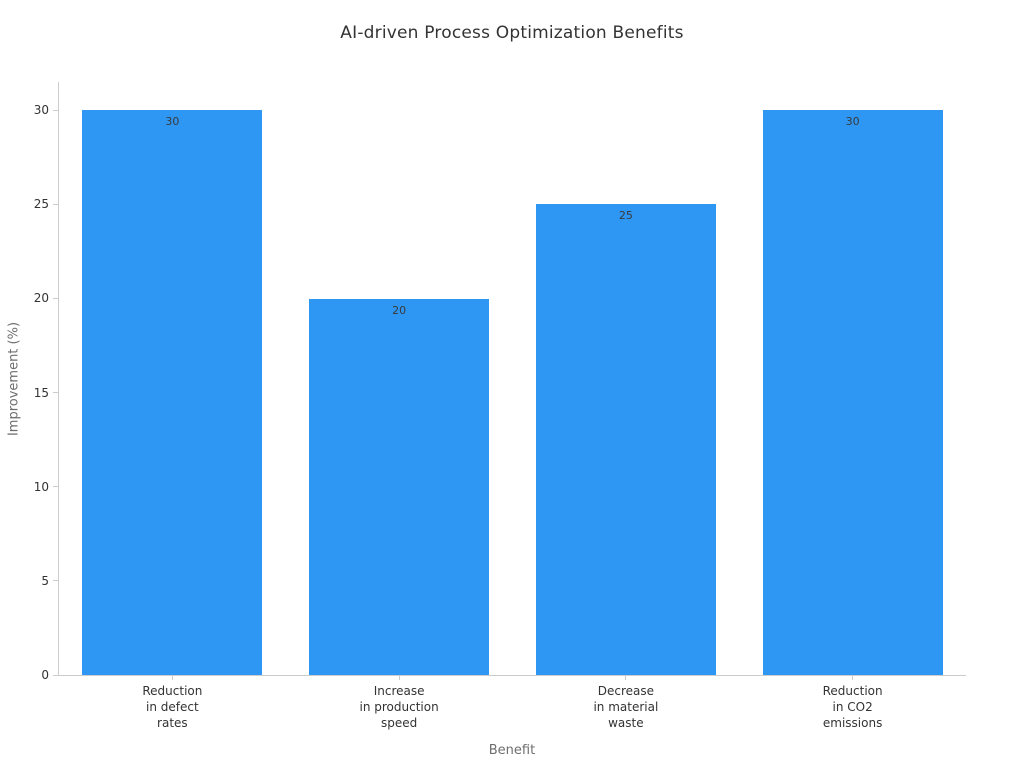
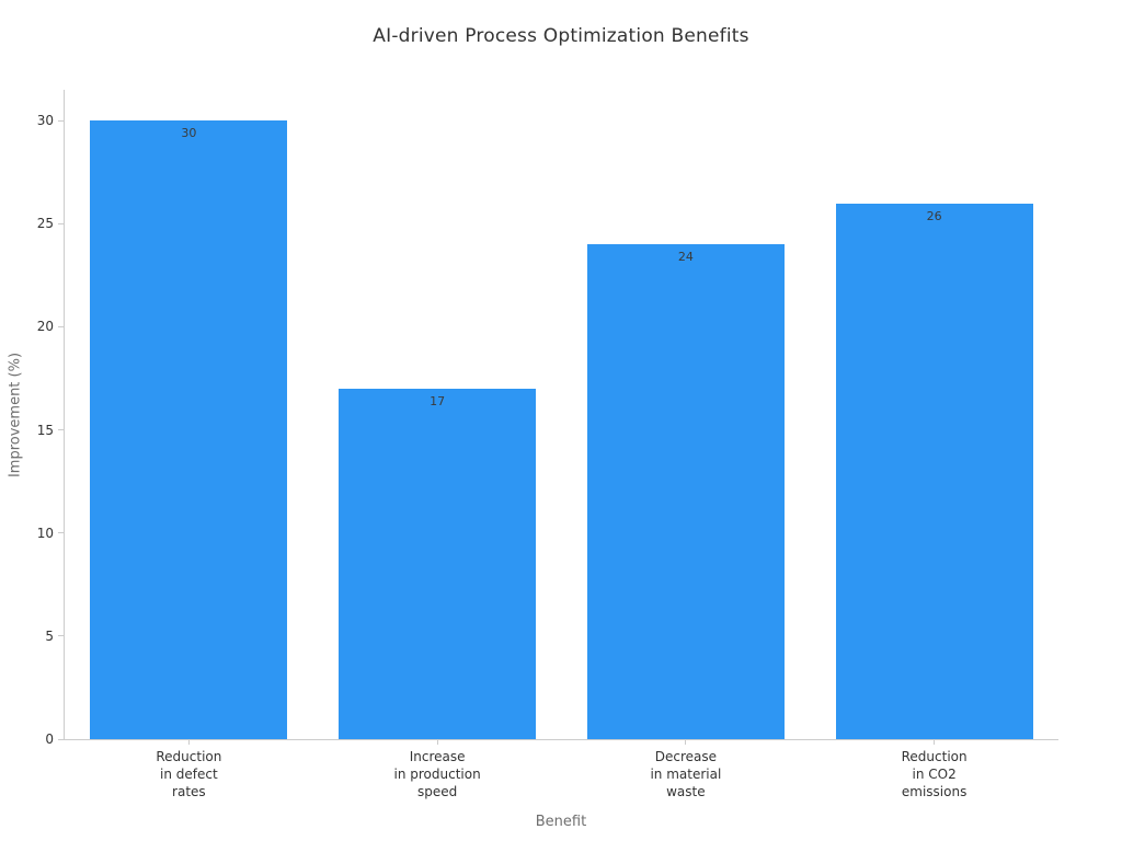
Increase in production speed: 20 -> 17
Decrease in material waste: 25 -> 24
Reduction in CO2 emissions: 30 -> 26
